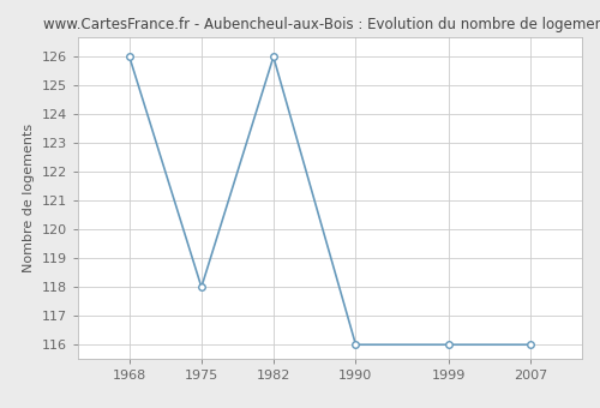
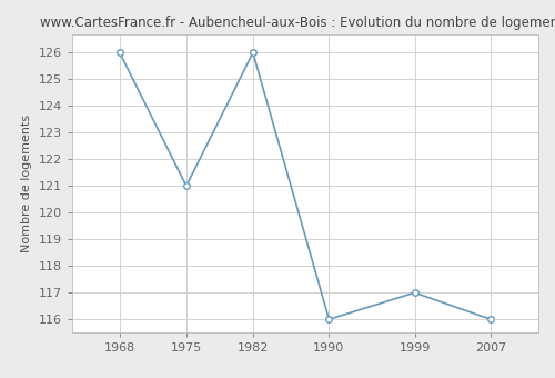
1975: 118 -> 121
1999: 116 -> 117
